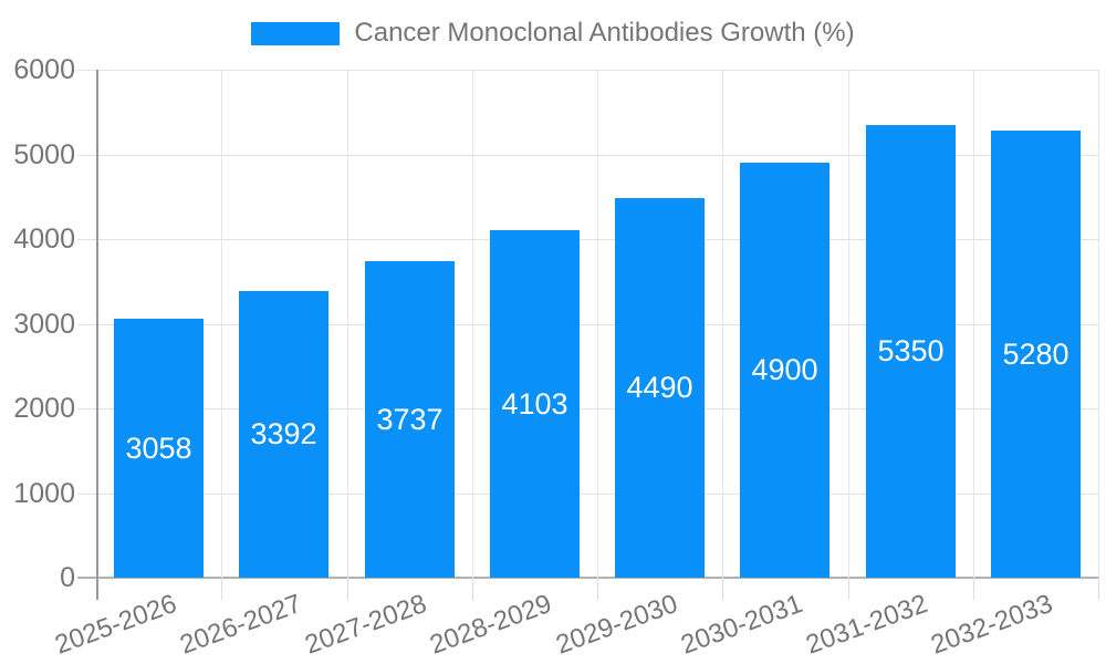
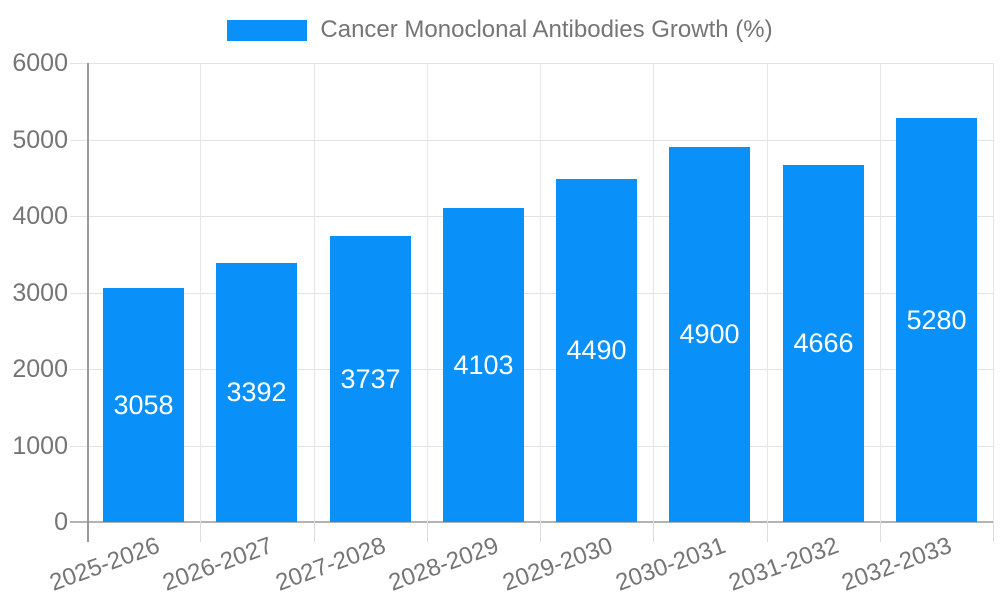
2031-2032: 5350 -> 4666
